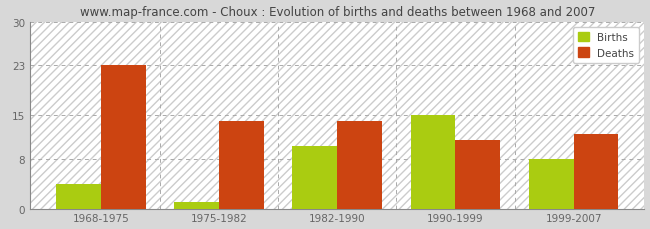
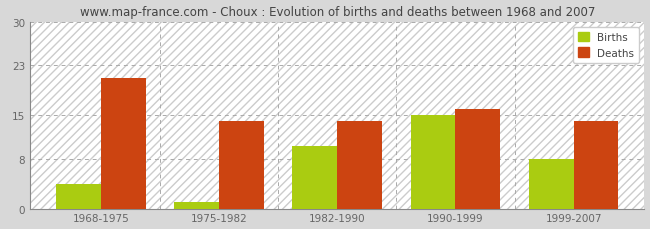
Deaths/1968-1975: 23 -> 21
Deaths/1990-1999: 11 -> 16
Deaths/1999-2007: 12 -> 14
